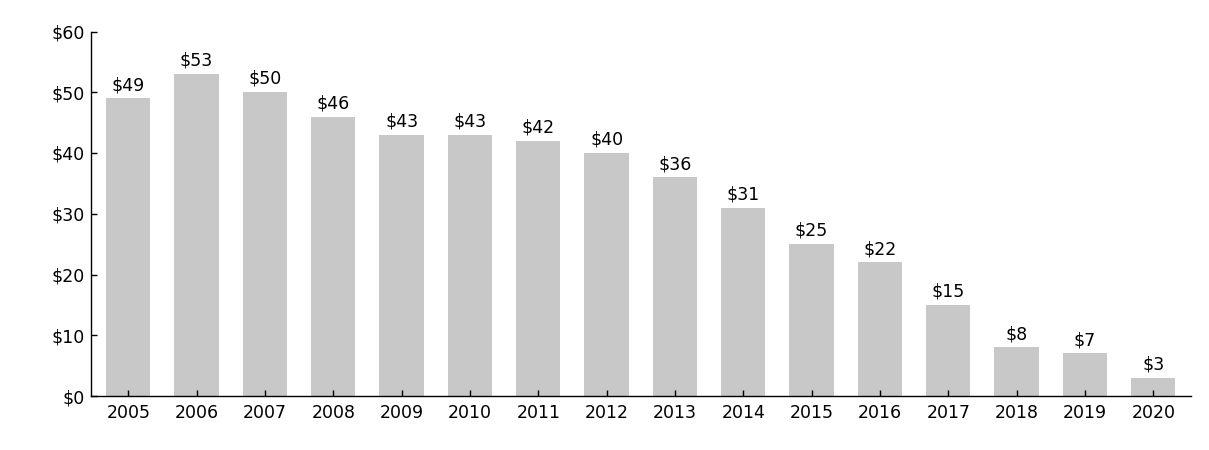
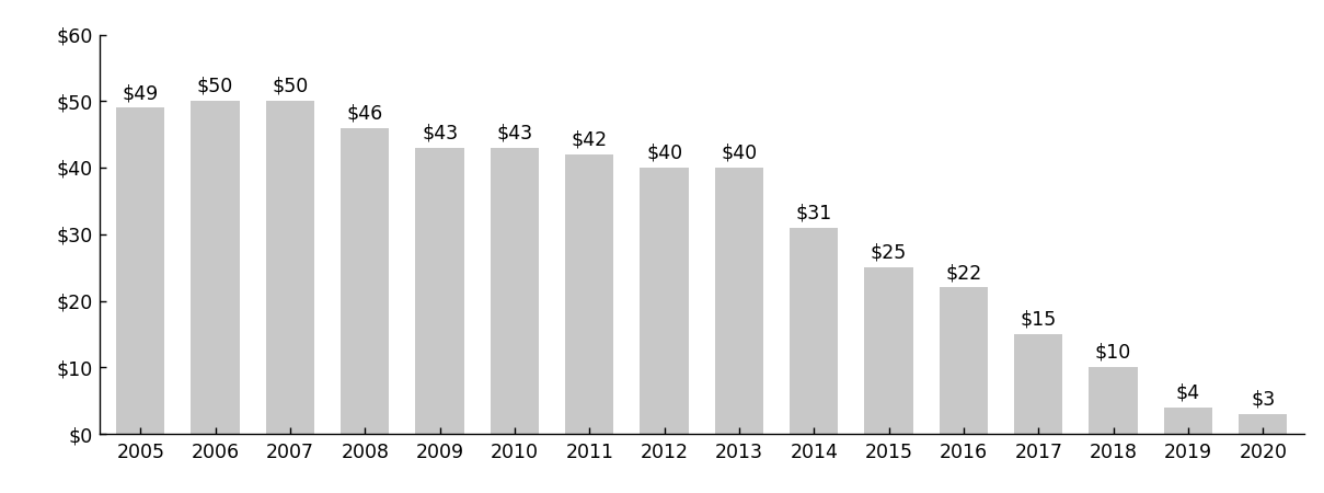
2006: $53 -> $50
2013: $36 -> $40
2018: $8 -> $10
2019: $7 -> $4
